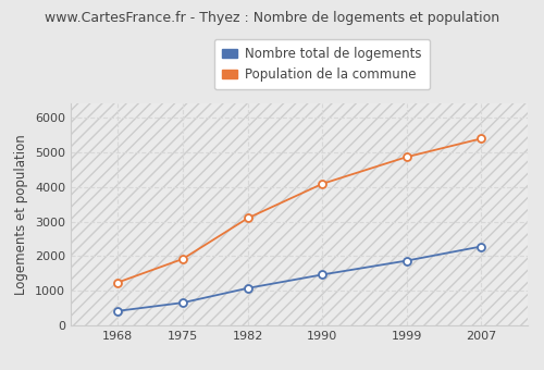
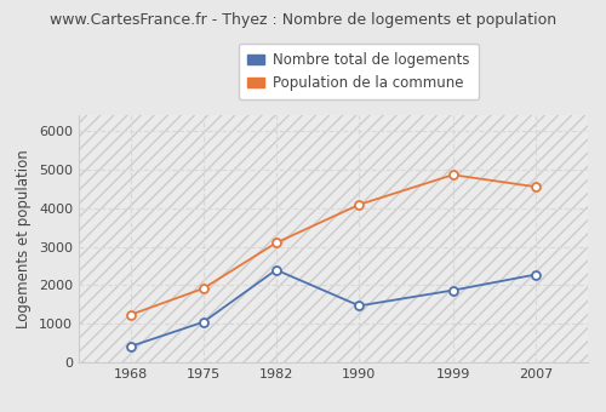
Nombre total de logements/1975: 660 -> 1050
Nombre total de logements/1982: 1080 -> 2400
Population de la commune/2007: 5390 -> 4550
